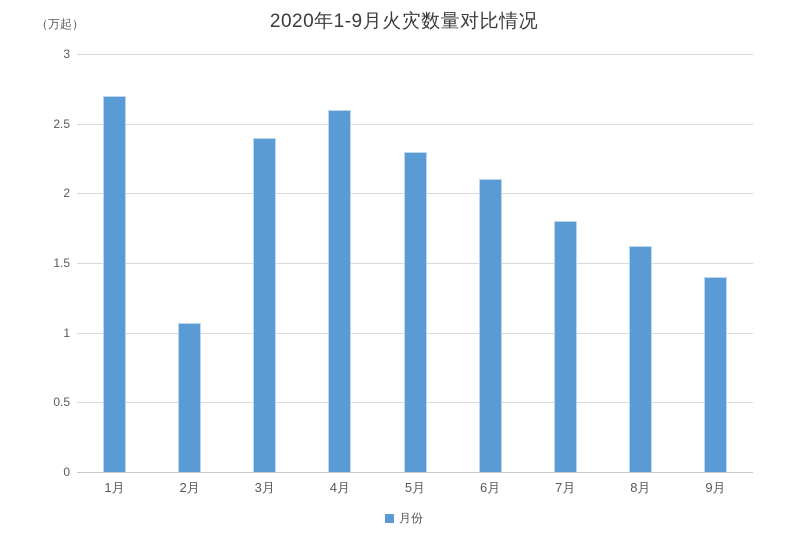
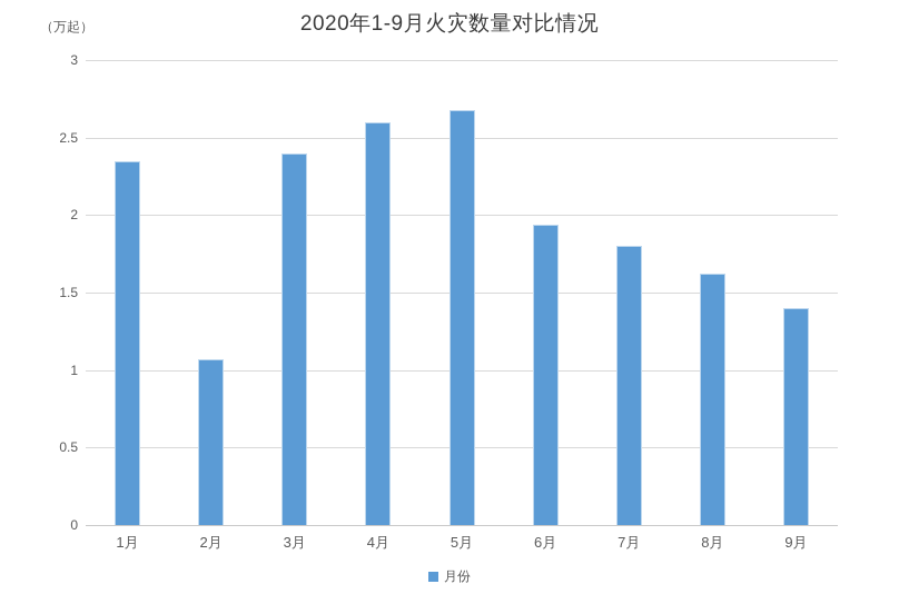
1月: 2.70 -> 2.35
5月: 2.30 -> 2.68
6月: 2.10 -> 1.94
